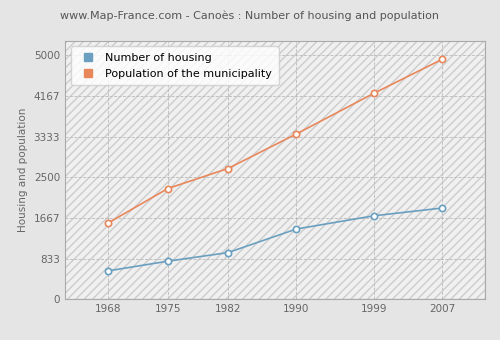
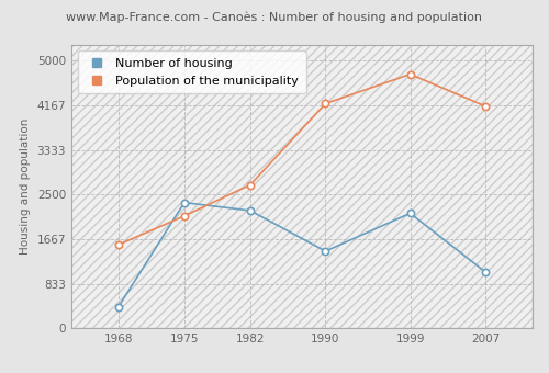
Number of housing/1968: 580 -> 400
Number of housing/1975: 780 -> 2350
Population of the municipality/1975: 2270 -> 2100
Number of housing/1982: 960 -> 2200
Population of the municipality/1990: 3390 -> 4200
Number of housing/1999: 1710 -> 2150
Population of the municipality/1999: 4220 -> 4750
Number of housing/2007: 1870 -> 1050
Population of the municipality/2007: 4920 -> 4150
